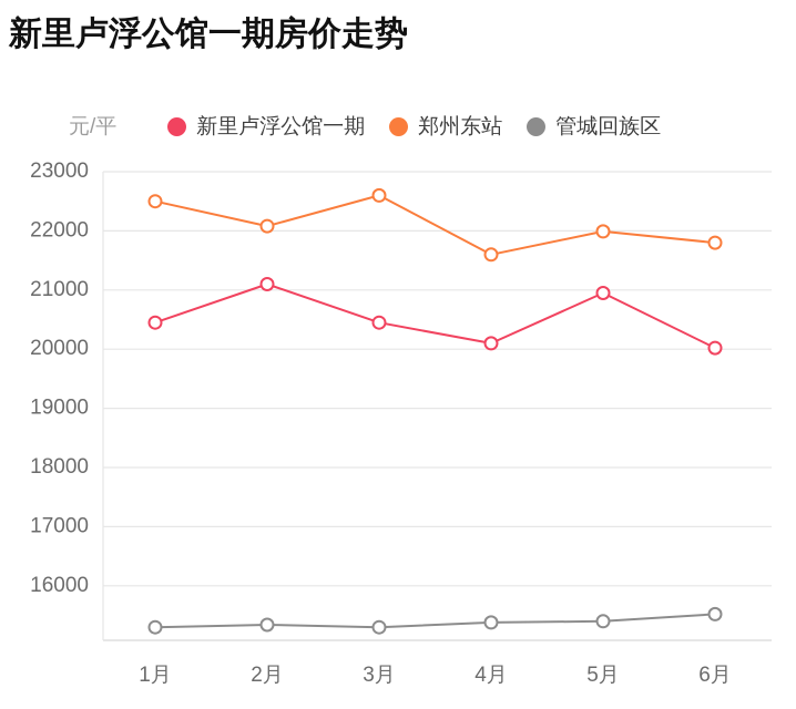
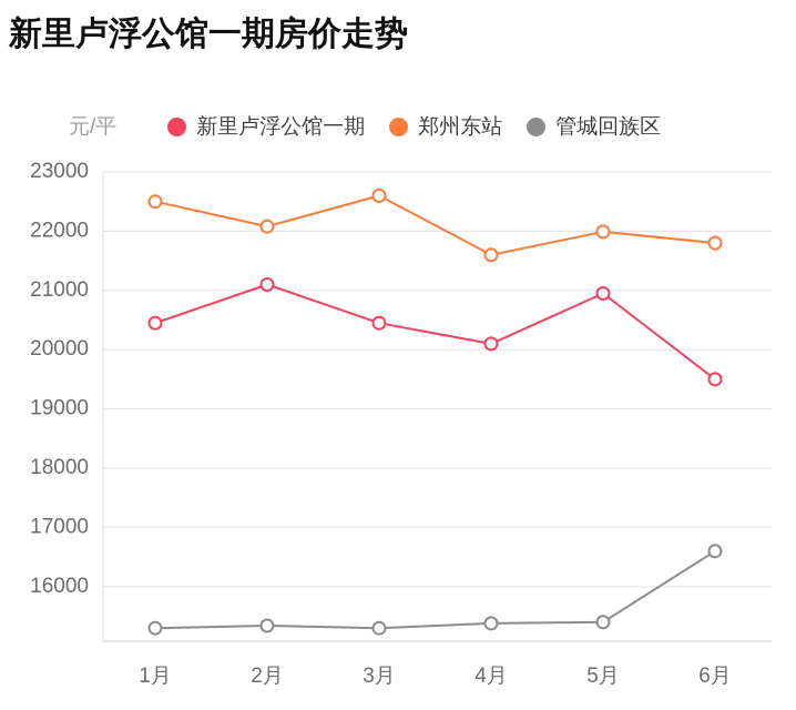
新里卢浮公馆一期/6月: 20000 -> 19500
管城回族区/6月: 15500 -> 16600
